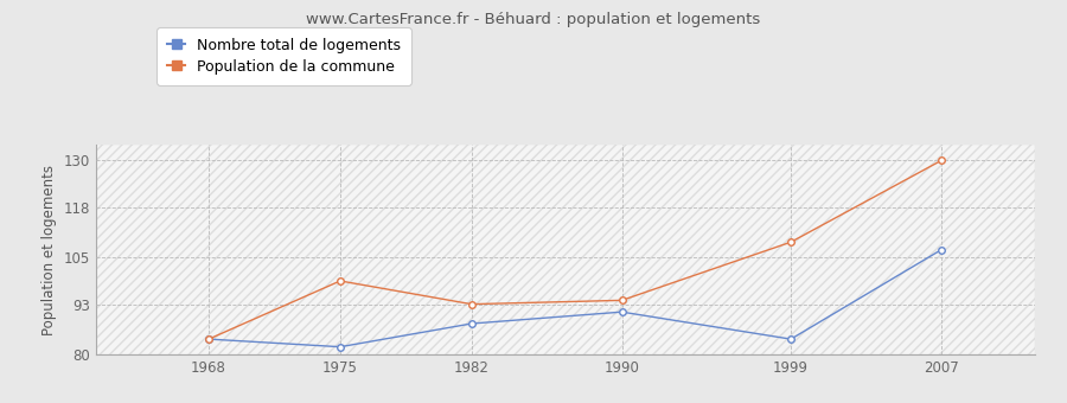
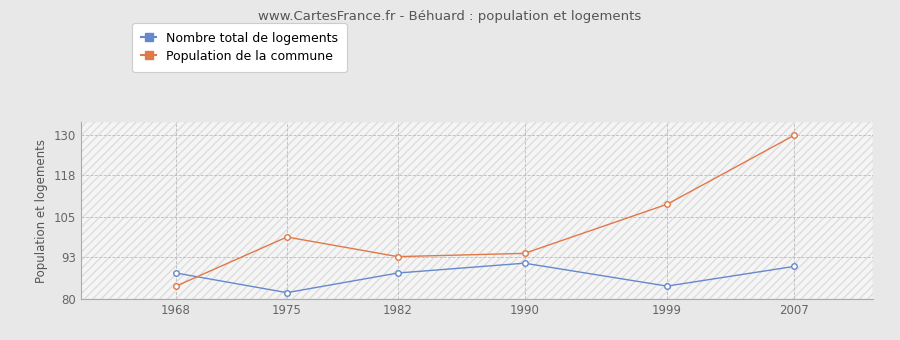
Nombre total de logements/1968: 84 -> 88
Nombre total de logements/2007: 107 -> 90
